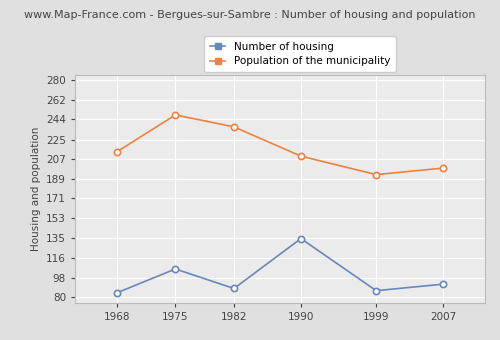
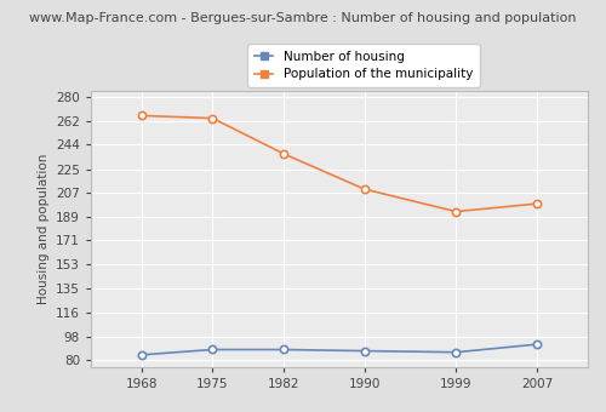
Population of the municipality/1968: 214 -> 266
Number of housing/1975: 106 -> 88
Population of the municipality/1975: 248 -> 264
Number of housing/1990: 134 -> 87
